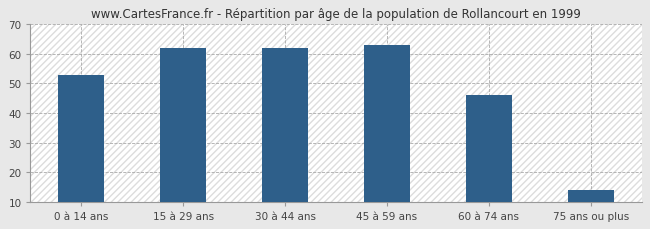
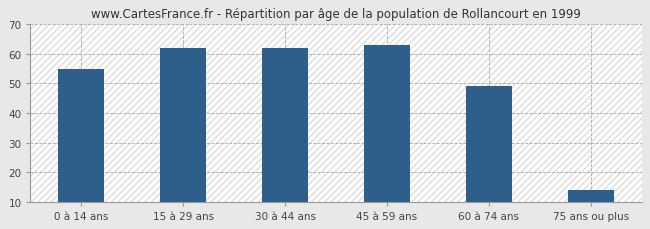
0 à 14 ans: 53 -> 55
60 à 74 ans: 46 -> 49
